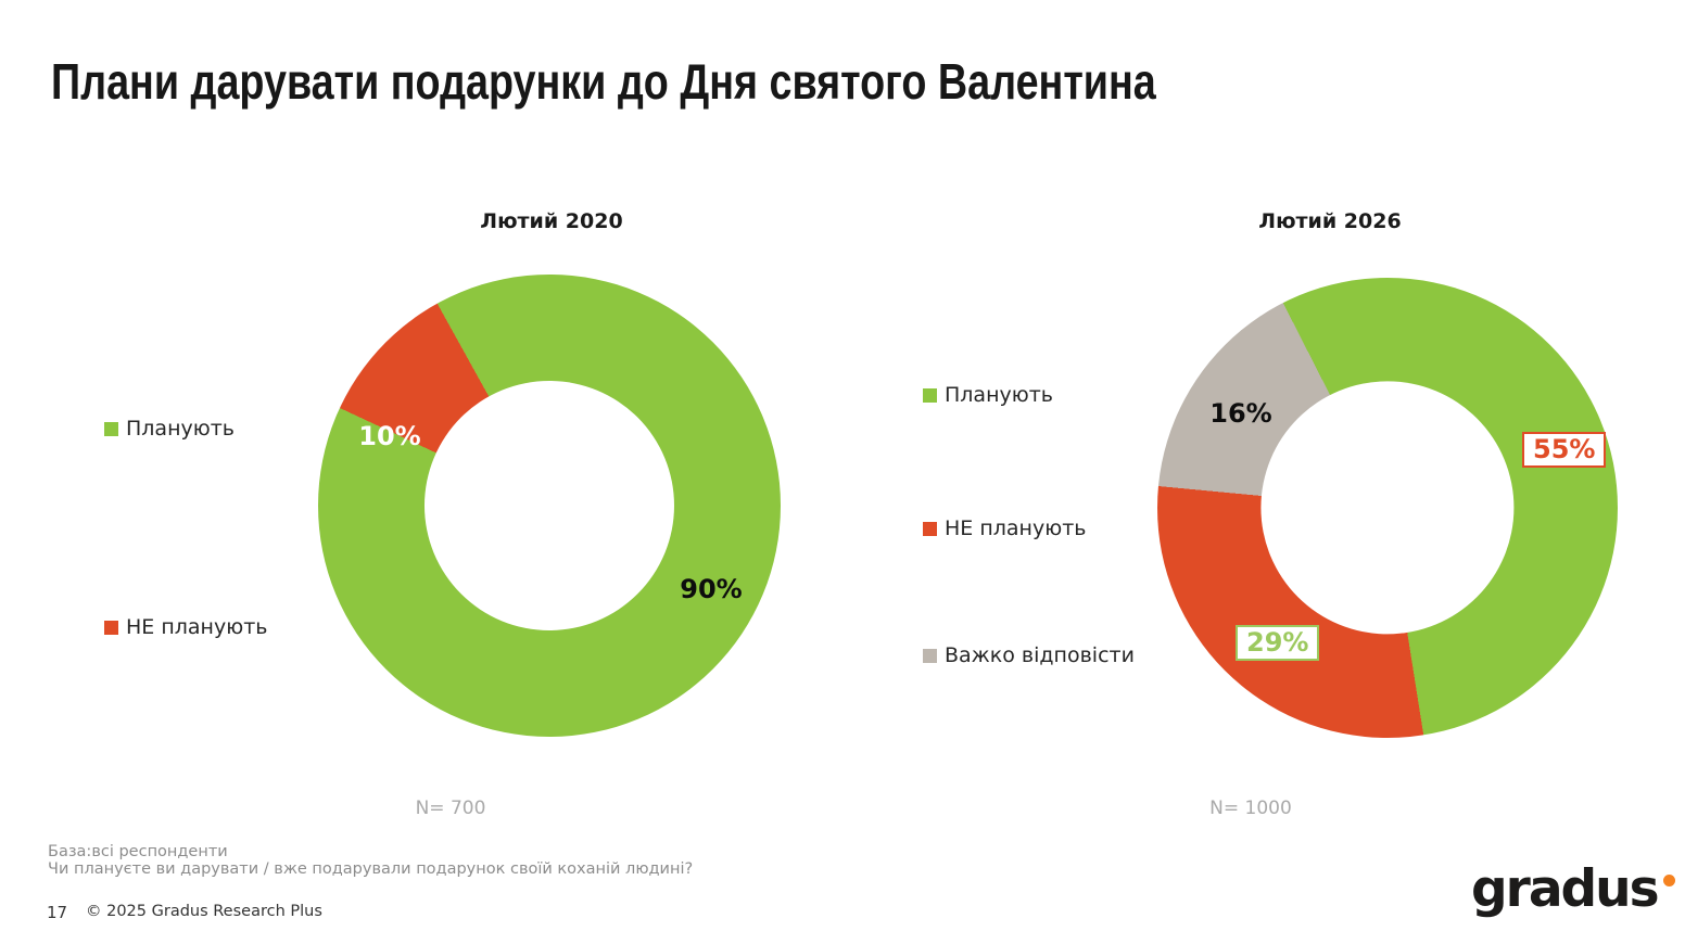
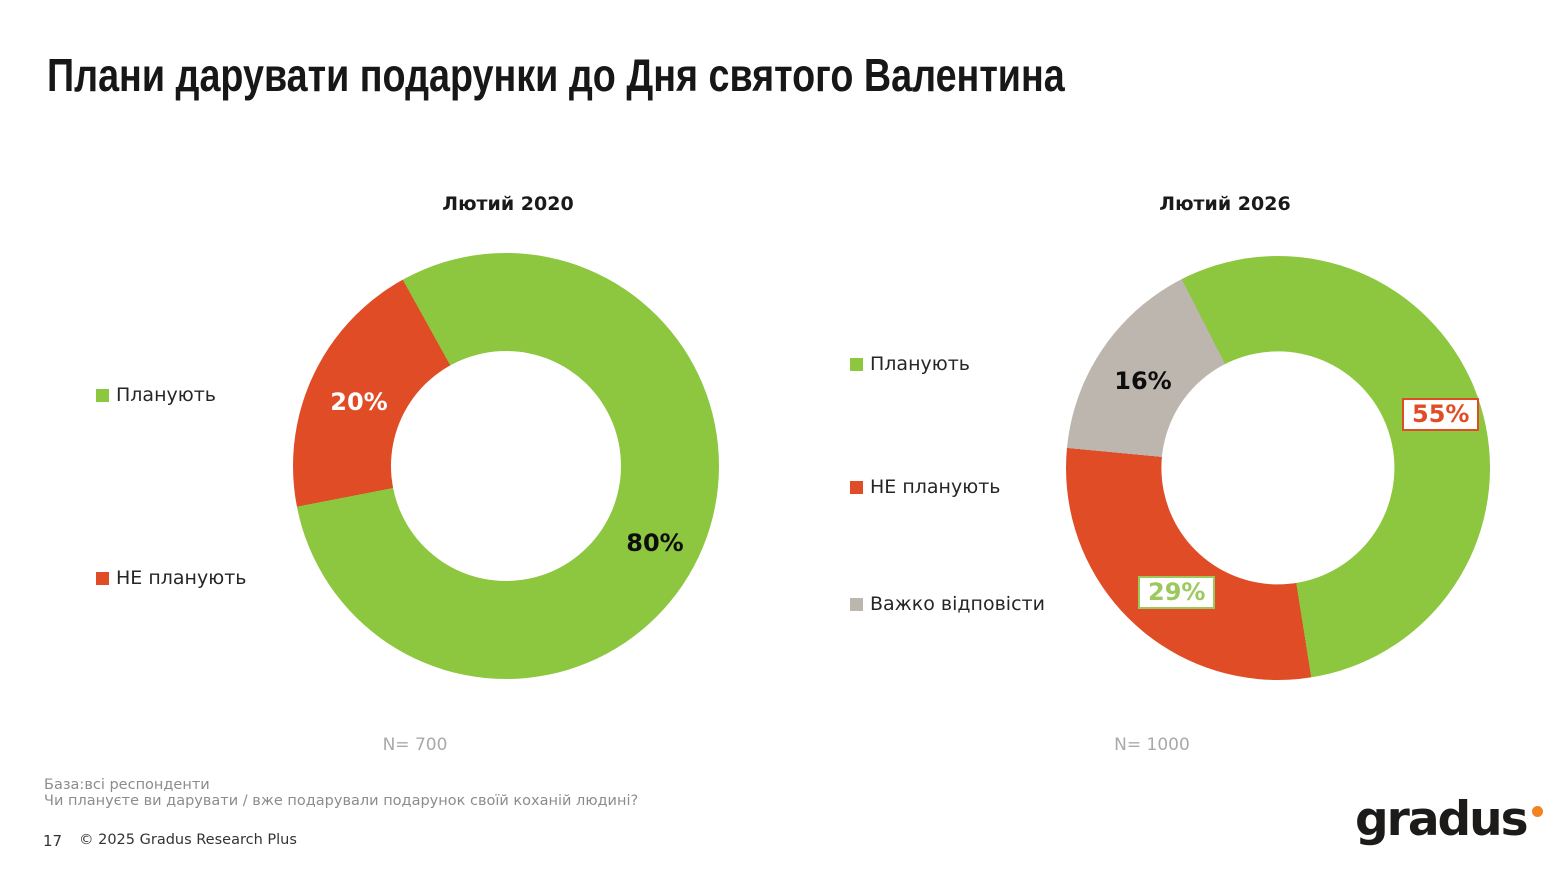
Лютий 2020/Планують: 90% -> 80%
Лютий 2020/НЕ планують: 10% -> 20%
